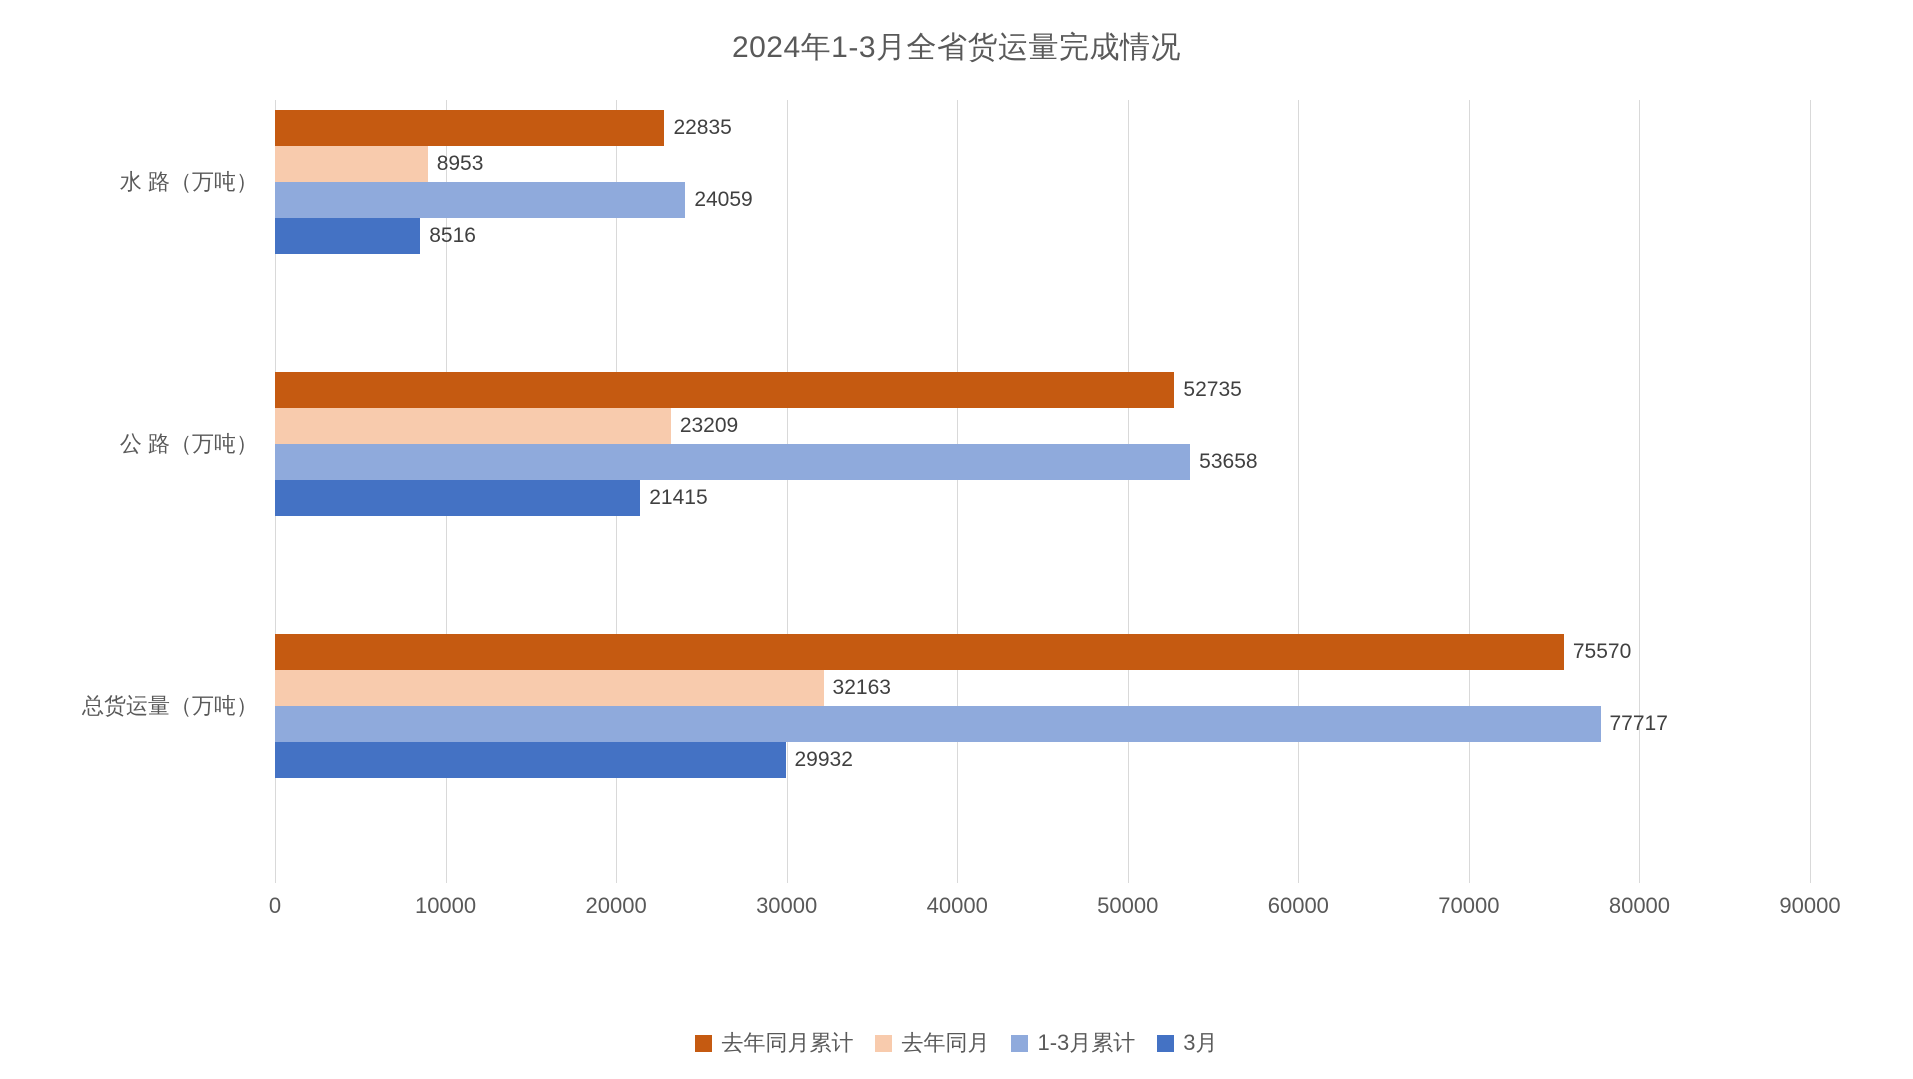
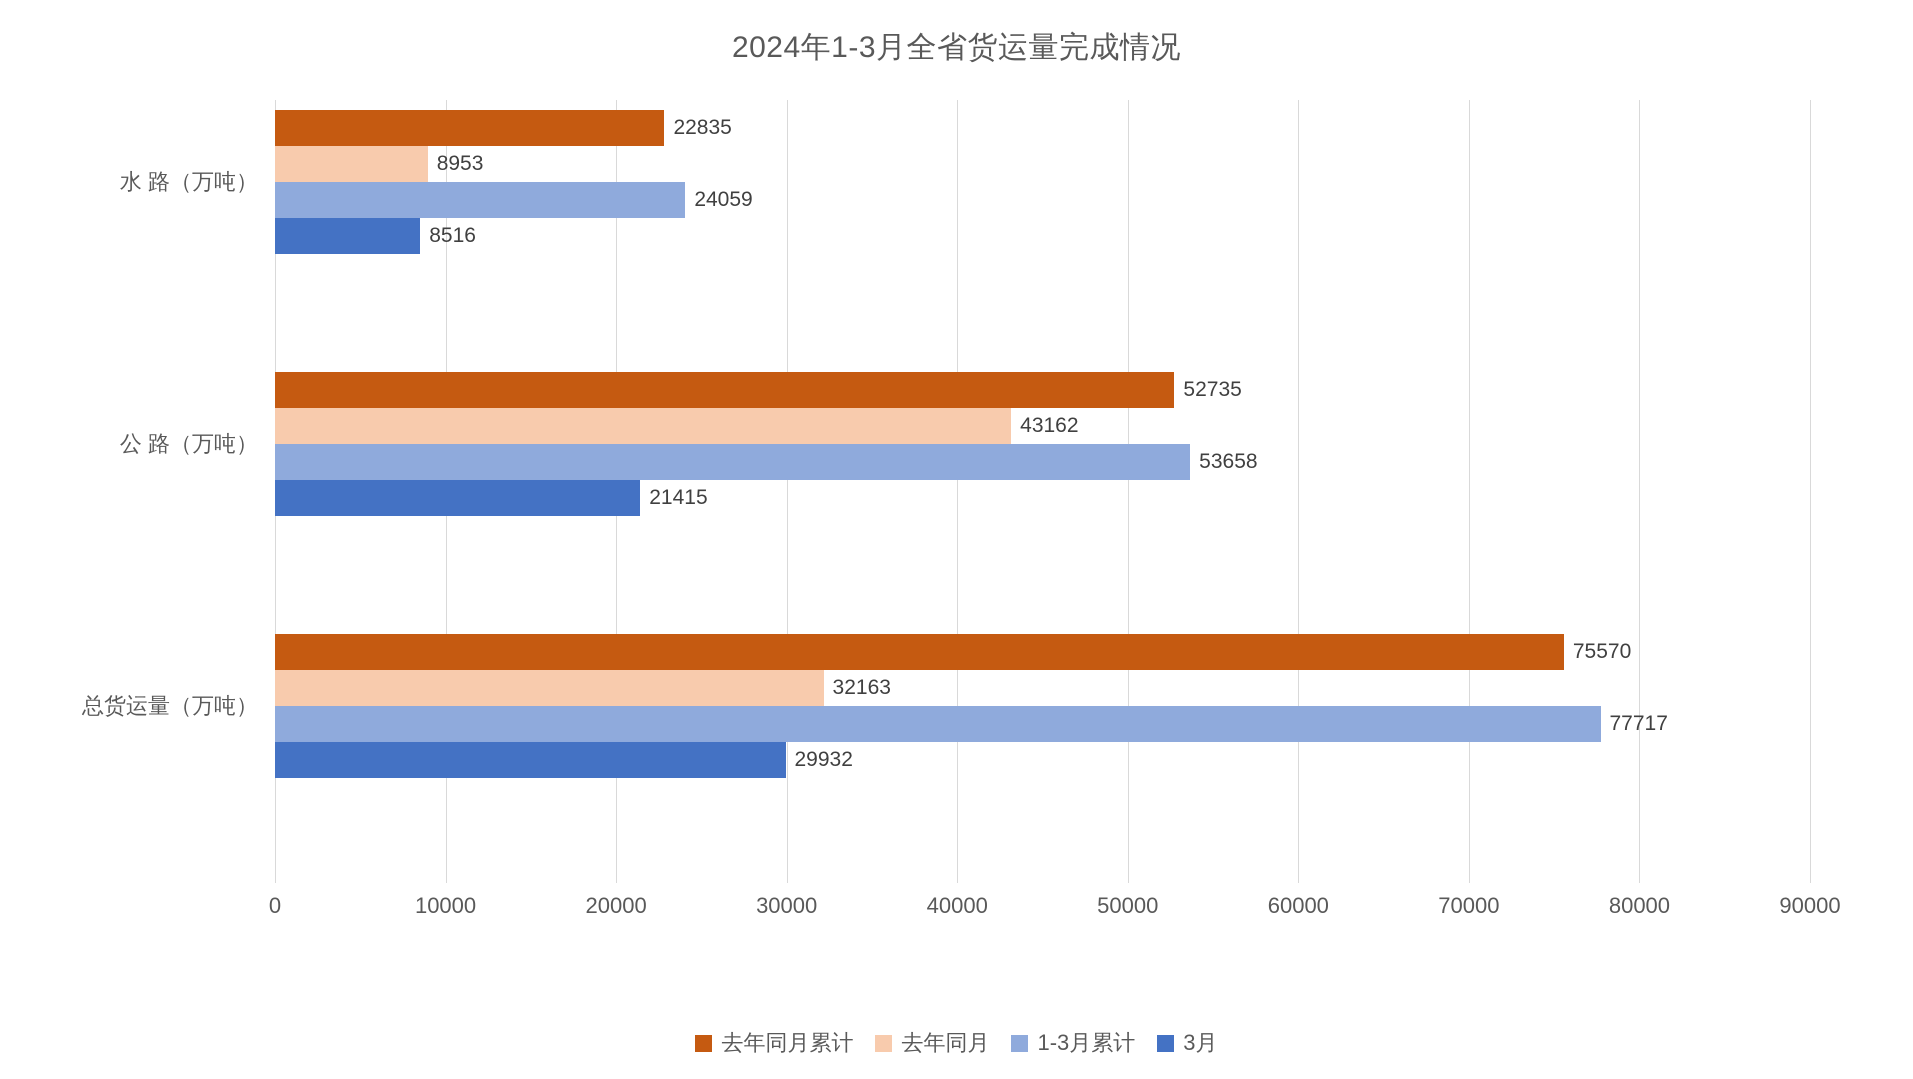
去年同月/公 路（万吨）: 23209 -> 43162
